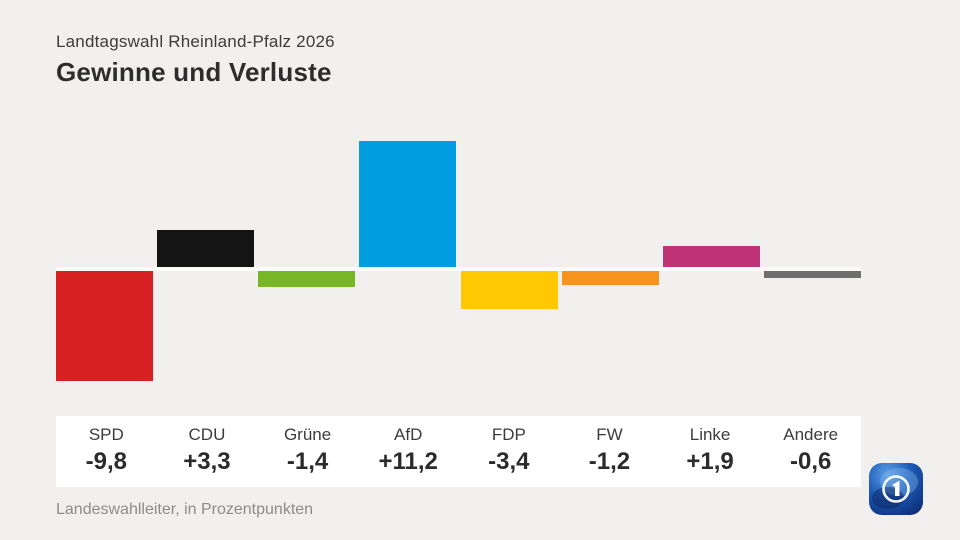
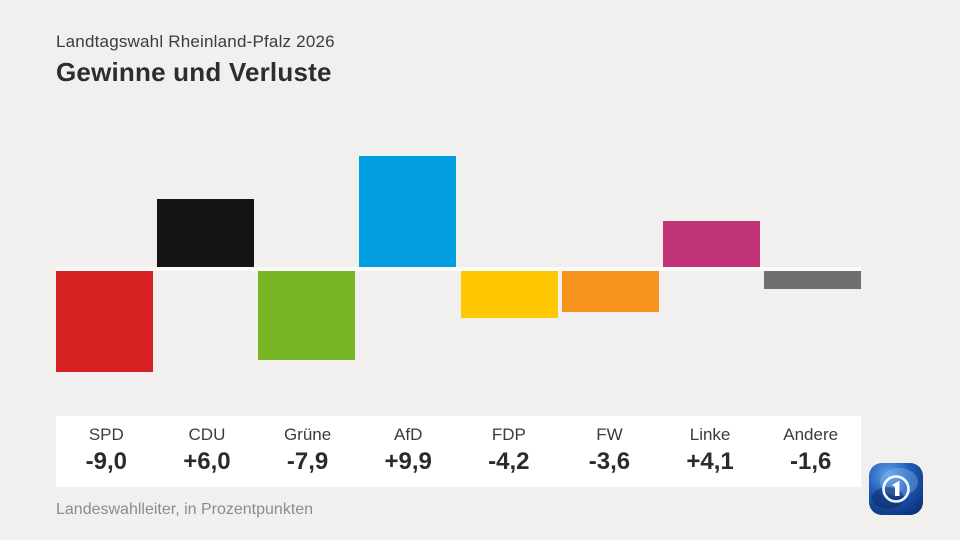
SPD: -9,8 -> -9,0
CDU: +3,3 -> +6,0
Grüne: -1,4 -> -7,9
AfD: +11,2 -> +9,9
FDP: -3,4 -> -4,2
FW: -1,2 -> -3,6
Linke: +1,9 -> +4,1
Andere: -0,6 -> -1,6
